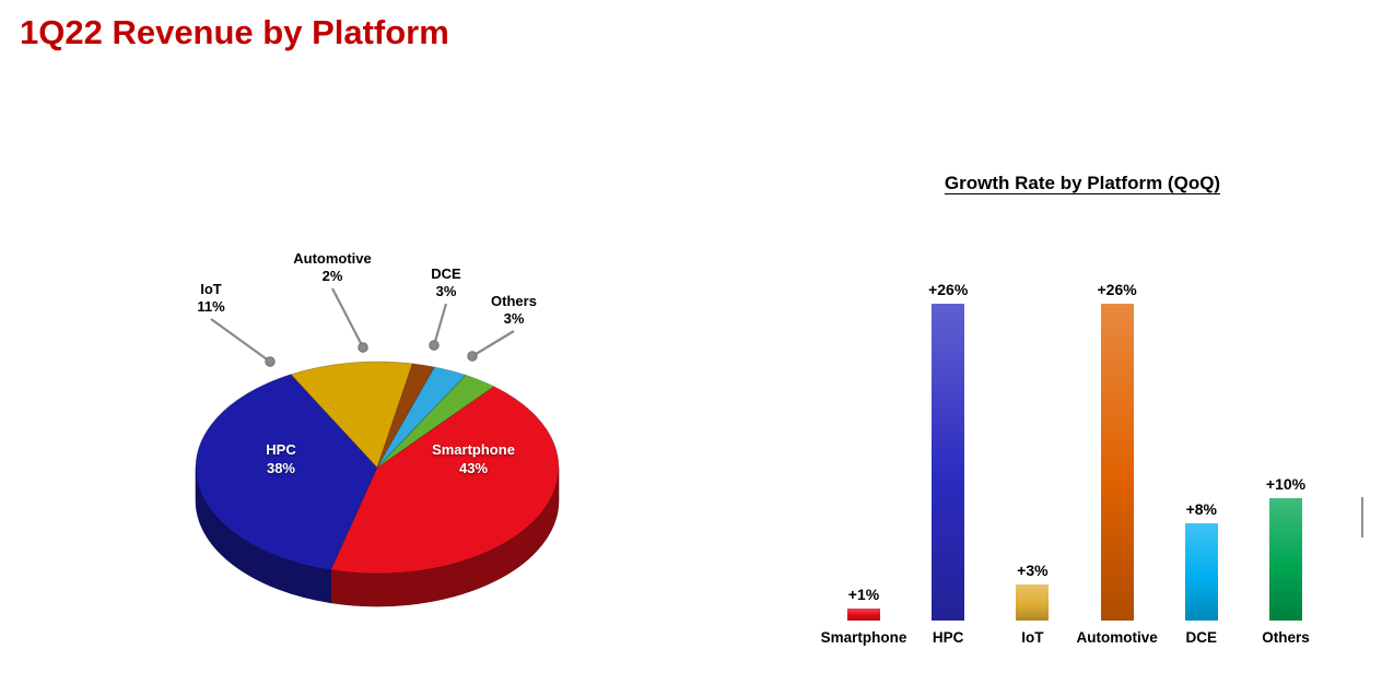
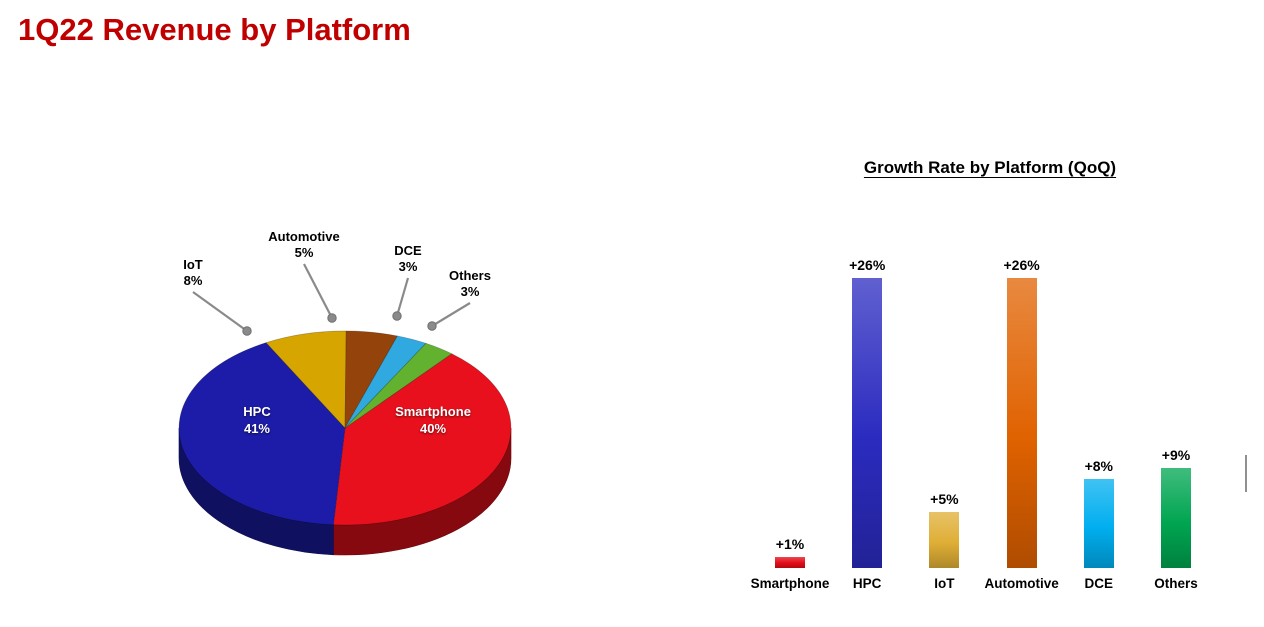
1Q22 Revenue by Platform/Smartphone: 43% -> 40%
1Q22 Revenue by Platform/HPC: 38% -> 41%
1Q22 Revenue by Platform/IoT: 11% -> 8%
1Q22 Revenue by Platform/Automotive: 2% -> 5%
Growth Rate by Platform (QoQ)/IoT: +3% -> +5%
Growth Rate by Platform (QoQ)/Others: +10% -> +9%
